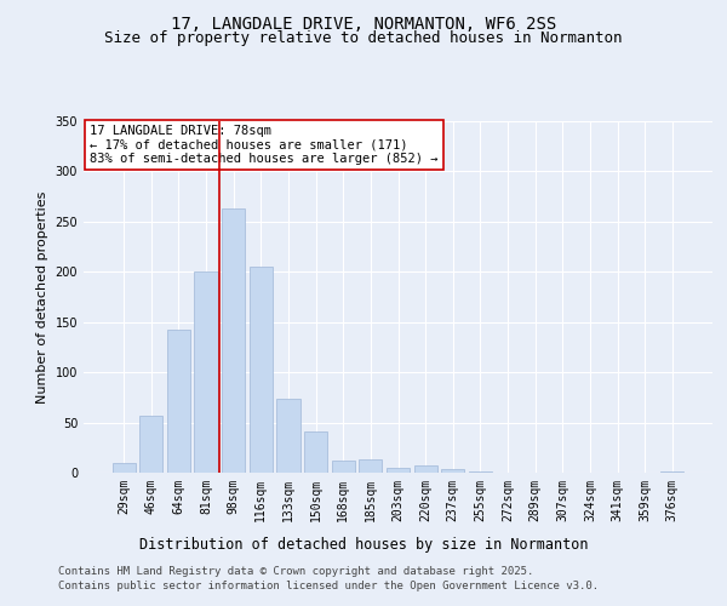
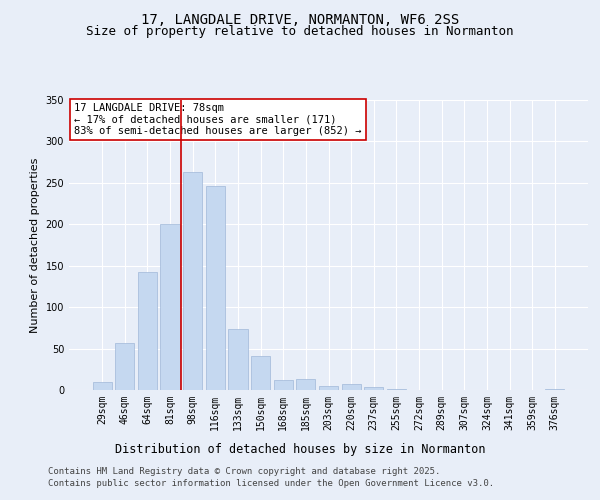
116sqm: 205 -> 246
